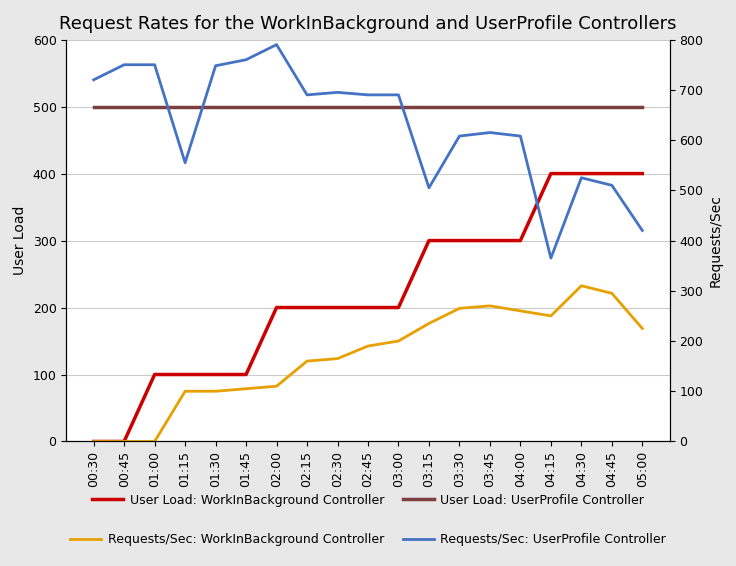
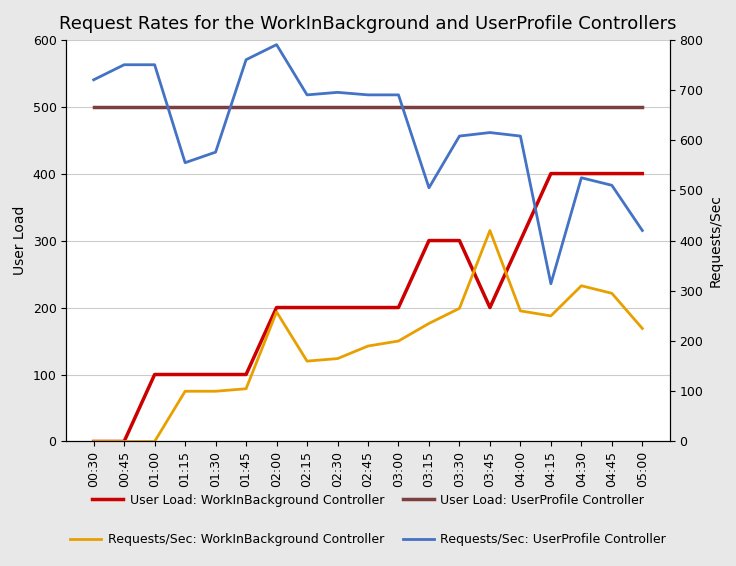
Requests/Sec: UserProfile Controller/01:30: 748 -> 576
Requests/Sec: WorkInBackground Controller/02:00: 110 -> 258
User Load: WorkInBackground Controller/03:45: 300 -> 200
Requests/Sec: WorkInBackground Controller/03:45: 270 -> 420
Requests/Sec: UserProfile Controller/04:15: 365 -> 314
